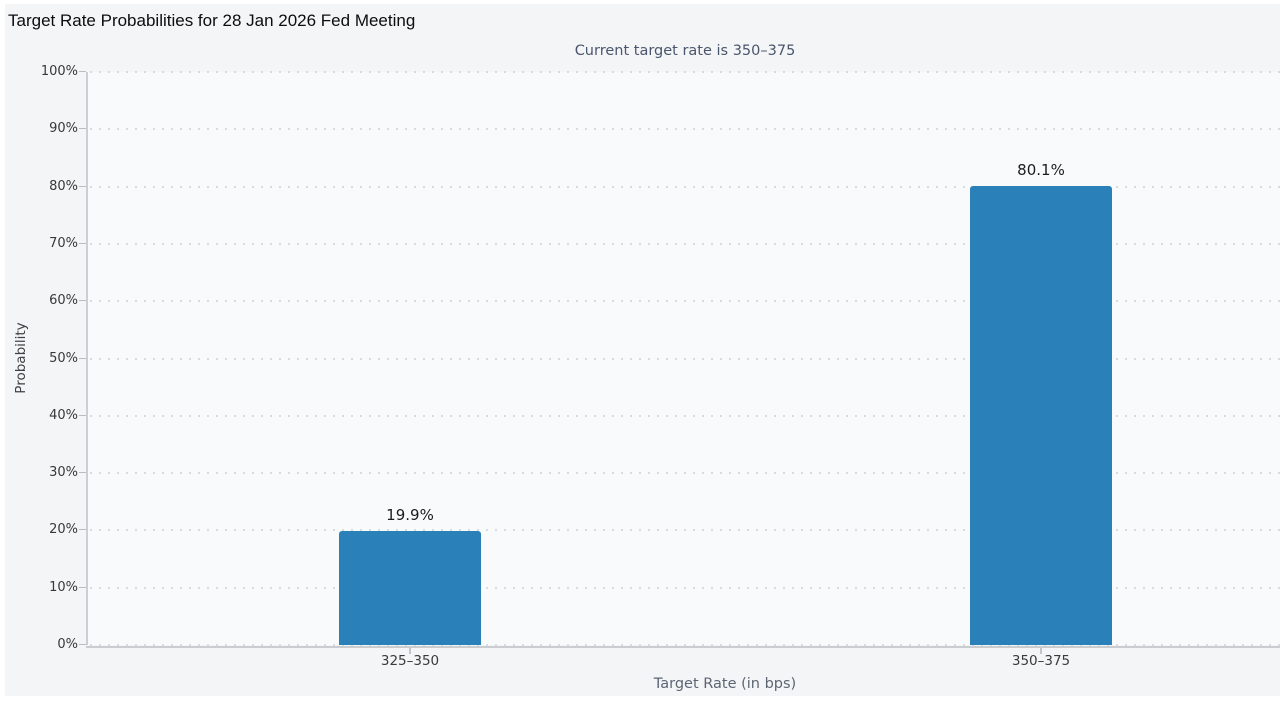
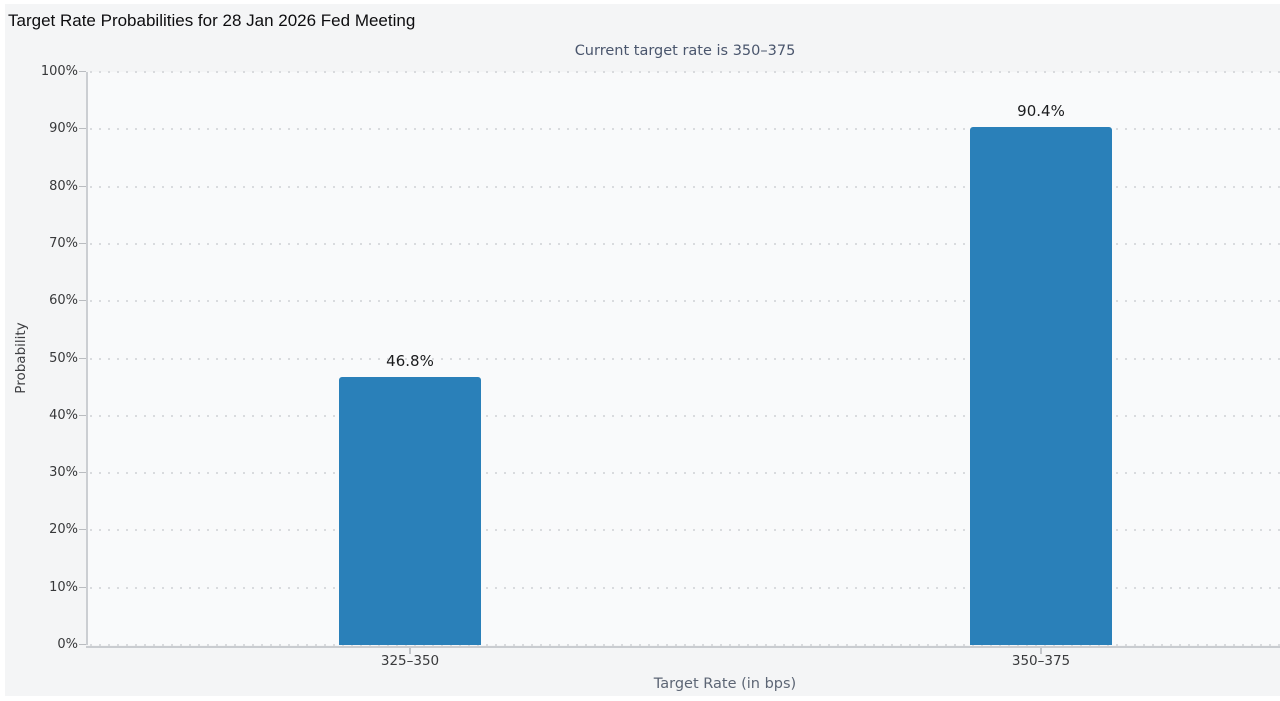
325–350: 19.9% -> 46.8%
350–375: 80.1% -> 90.4%
